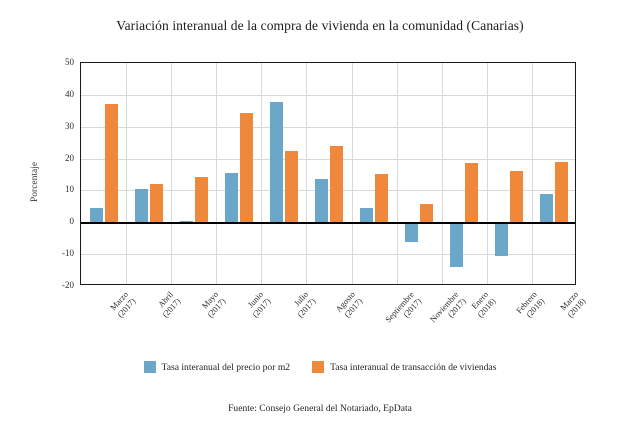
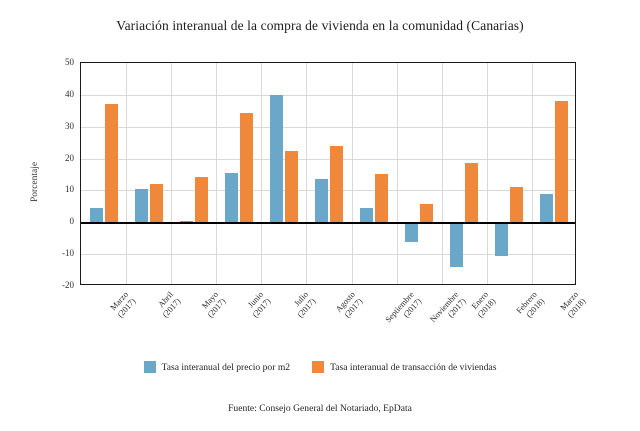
Tasa interanual del precio por m2/Julio (2017): 38 -> 40
Tasa interanual de transacción de viviendas/Febrero (2018): 16 -> 11
Tasa interanual de transacción de viviendas/Marzo (2018): 19 -> 38
